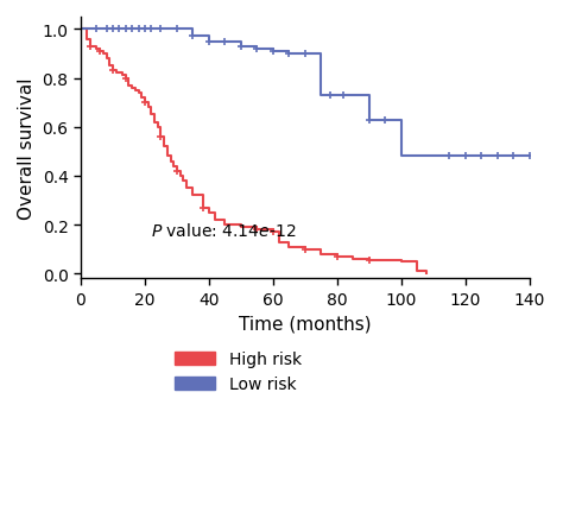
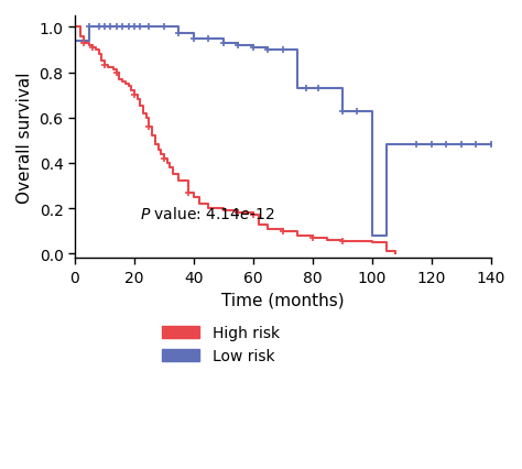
Low risk/0: 1.00 -> 0.94
Low risk/100: 0.48 -> 0.08
